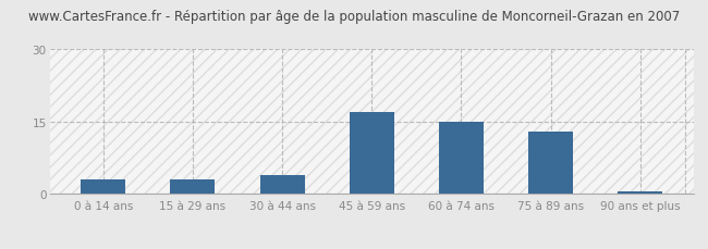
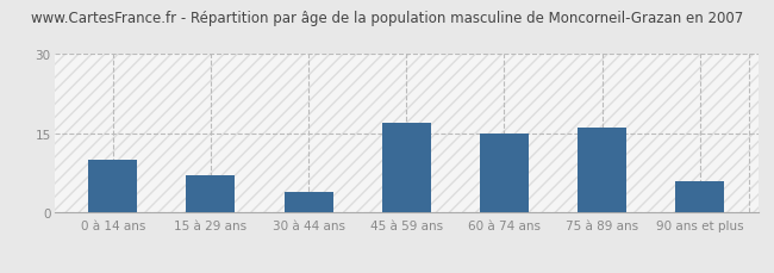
0 à 14 ans: 3.0 -> 10.0
15 à 29 ans: 3.0 -> 7.0
75 à 89 ans: 13.0 -> 16.0
90 ans et plus: 0.5 -> 6.0
